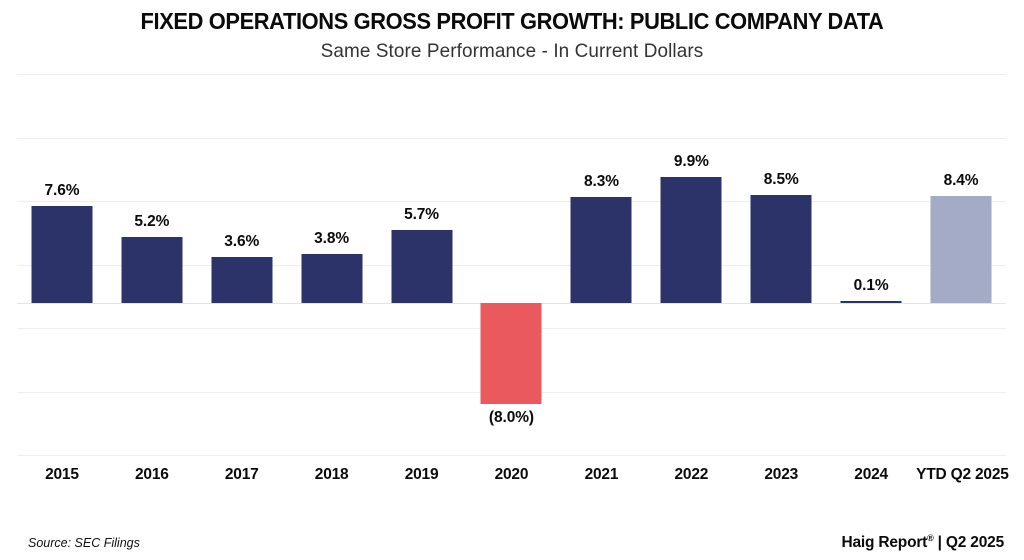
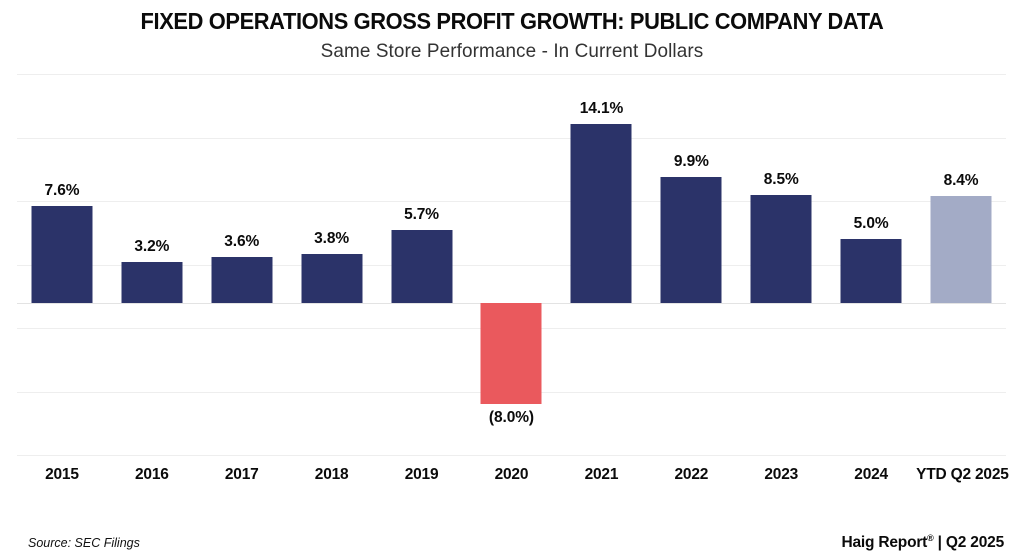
2016: 5.2% -> 3.2%
2021: 8.3% -> 14.1%
2024: 0.1% -> 5.0%
